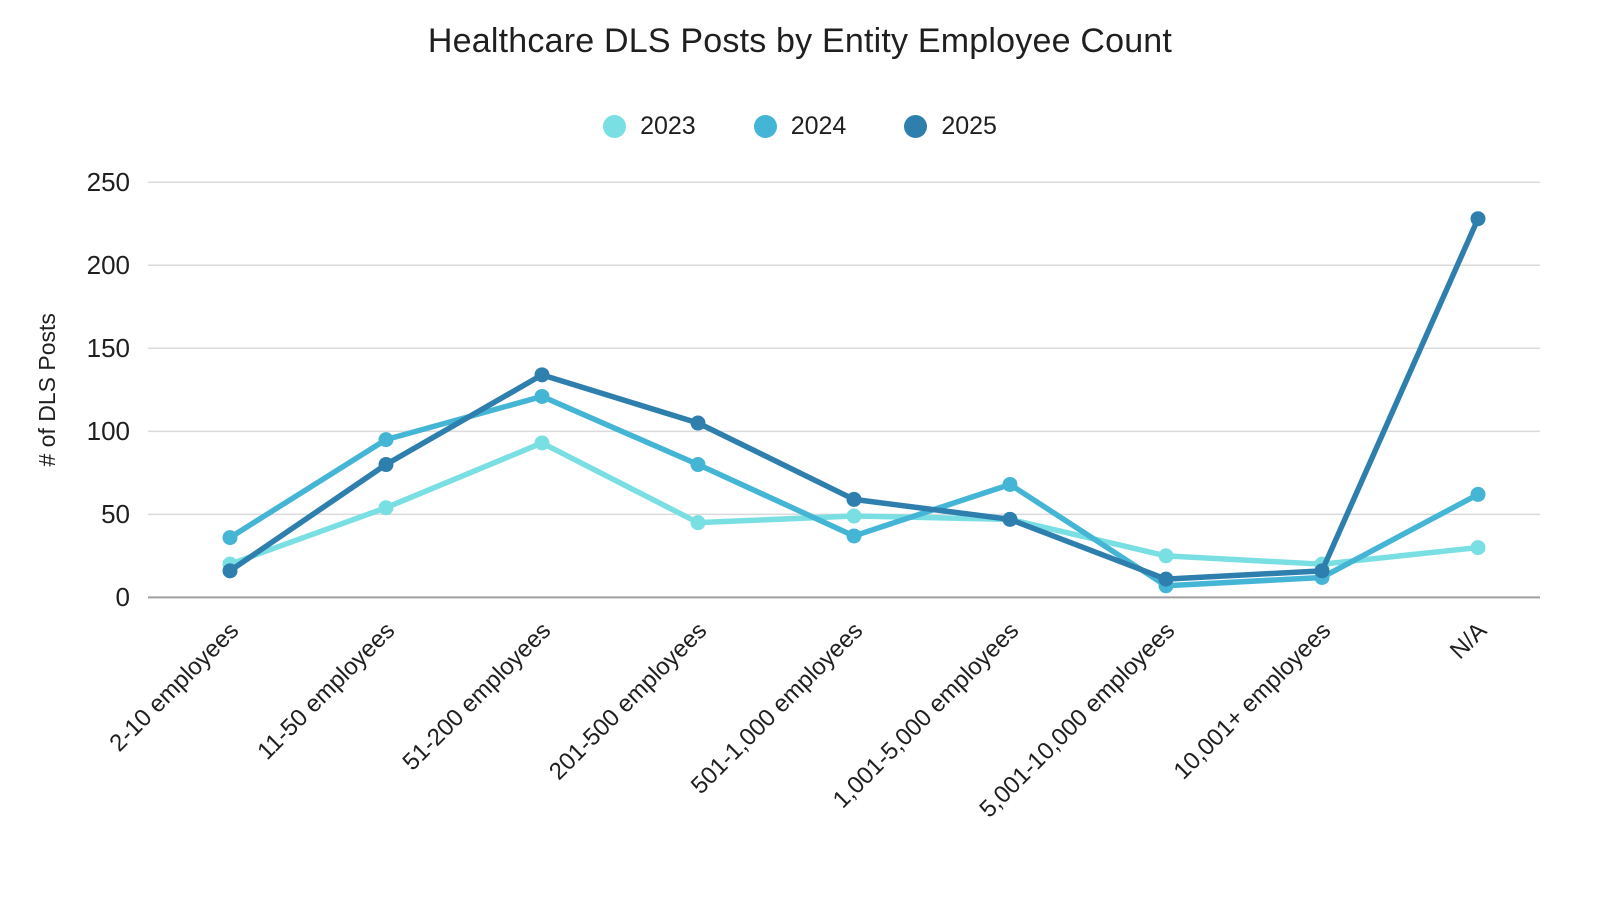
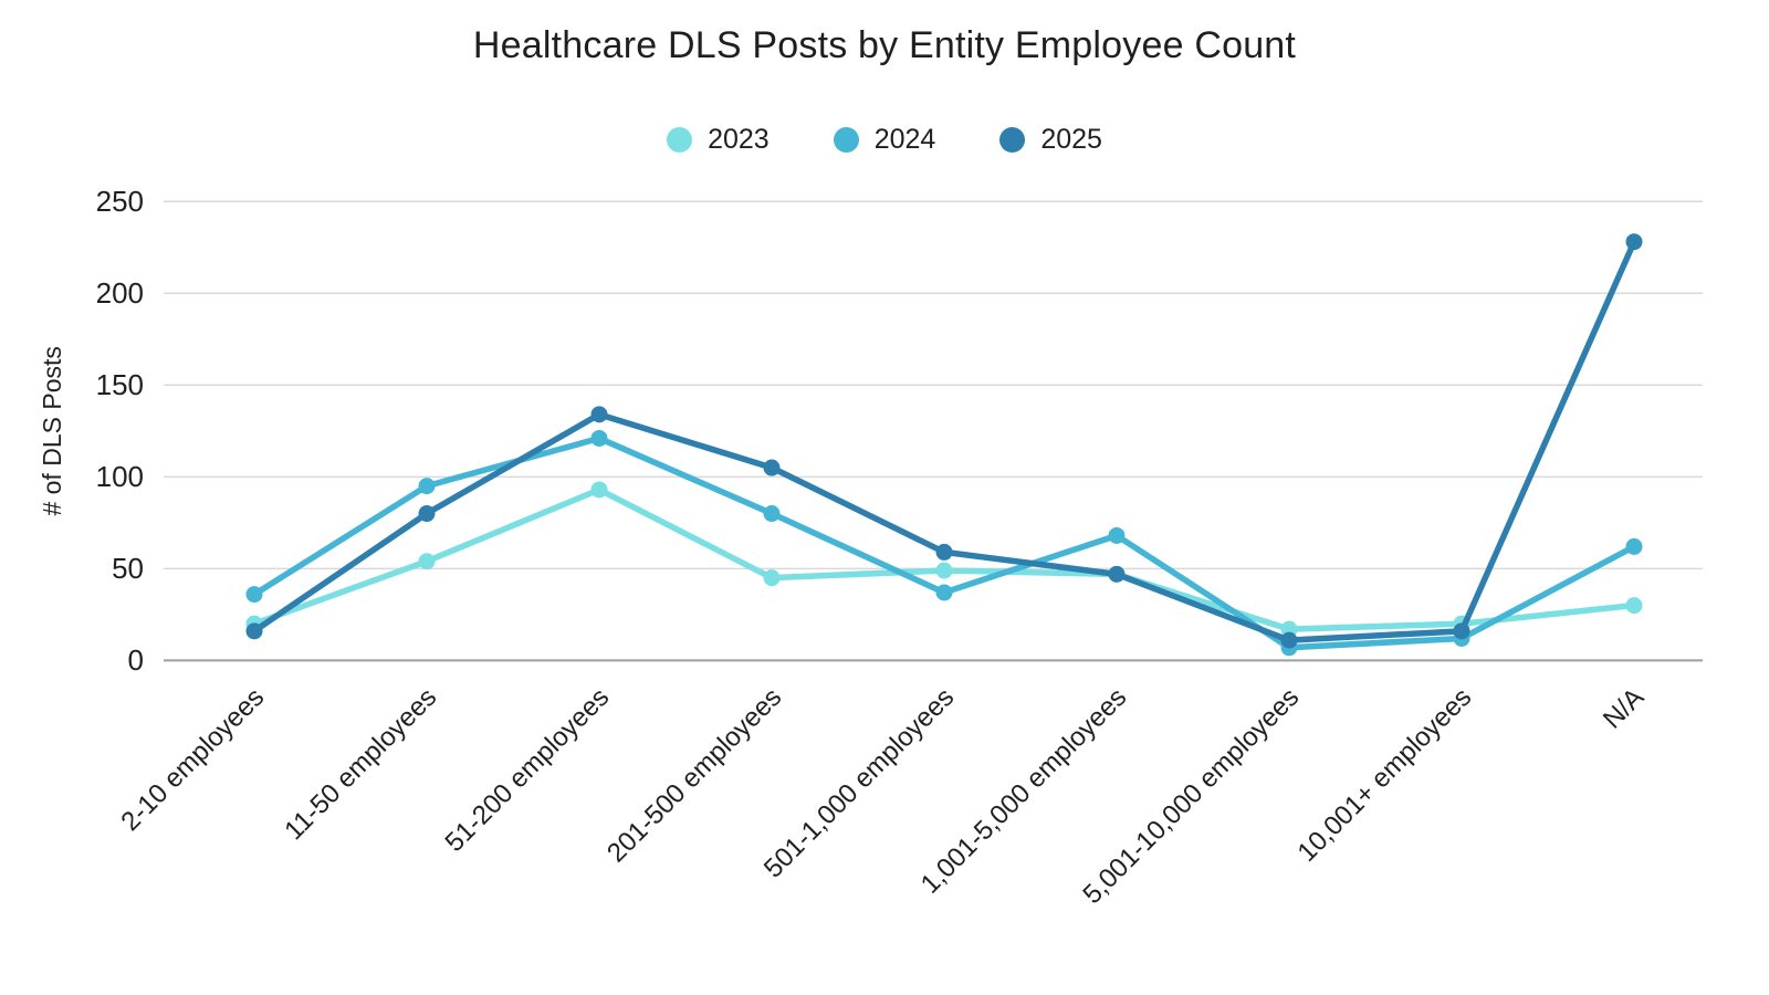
2023/5,001-10,000 employees: 25 -> 17
